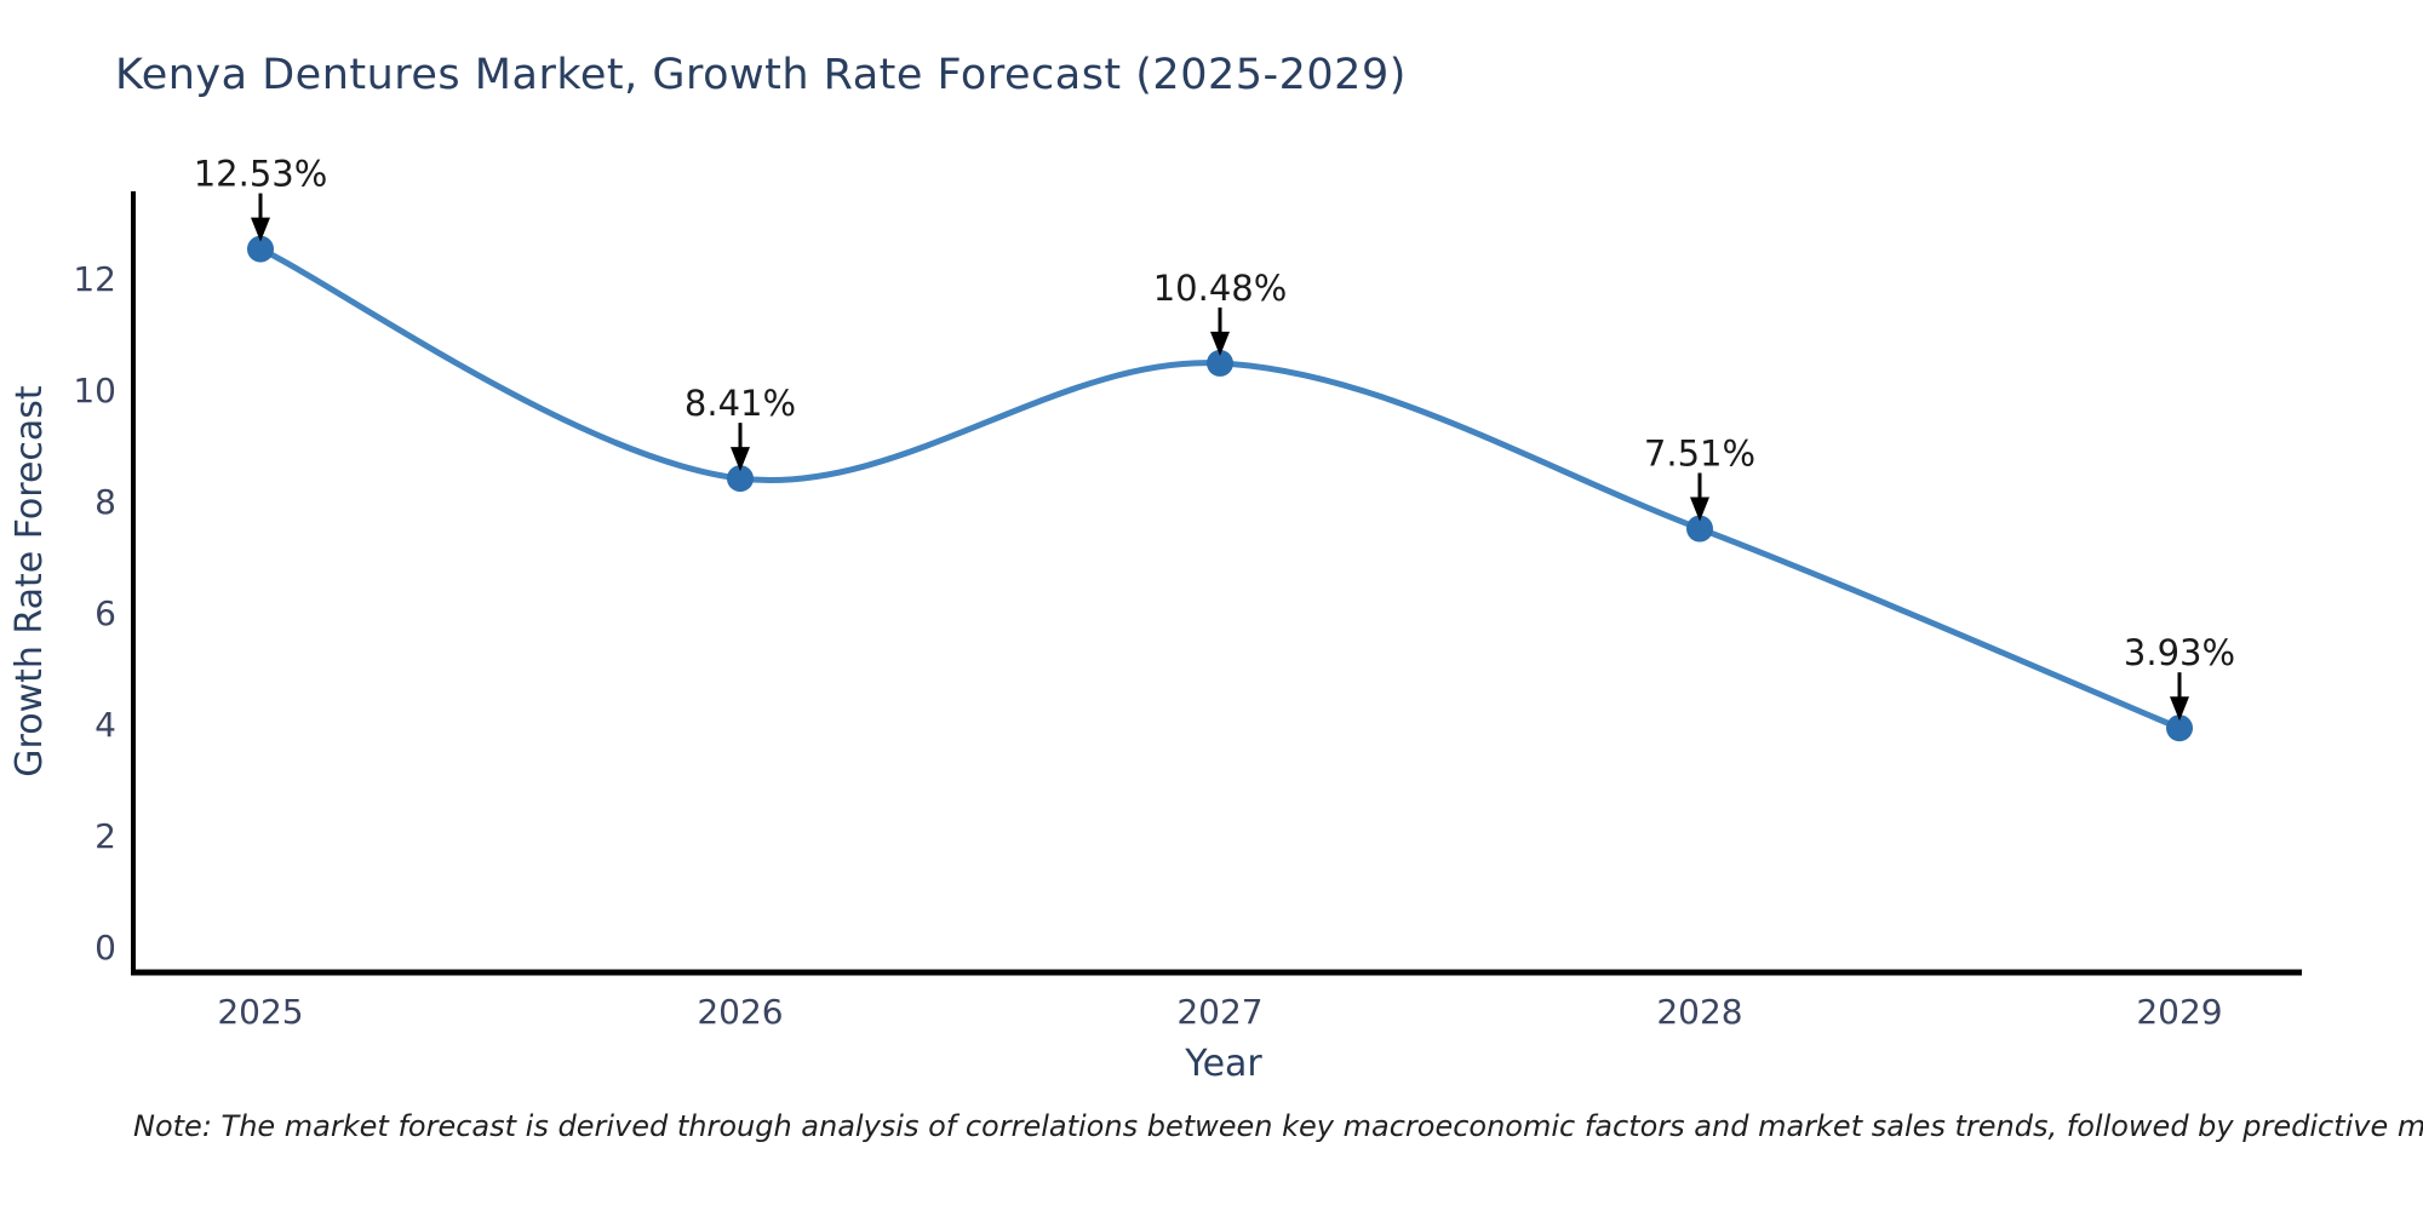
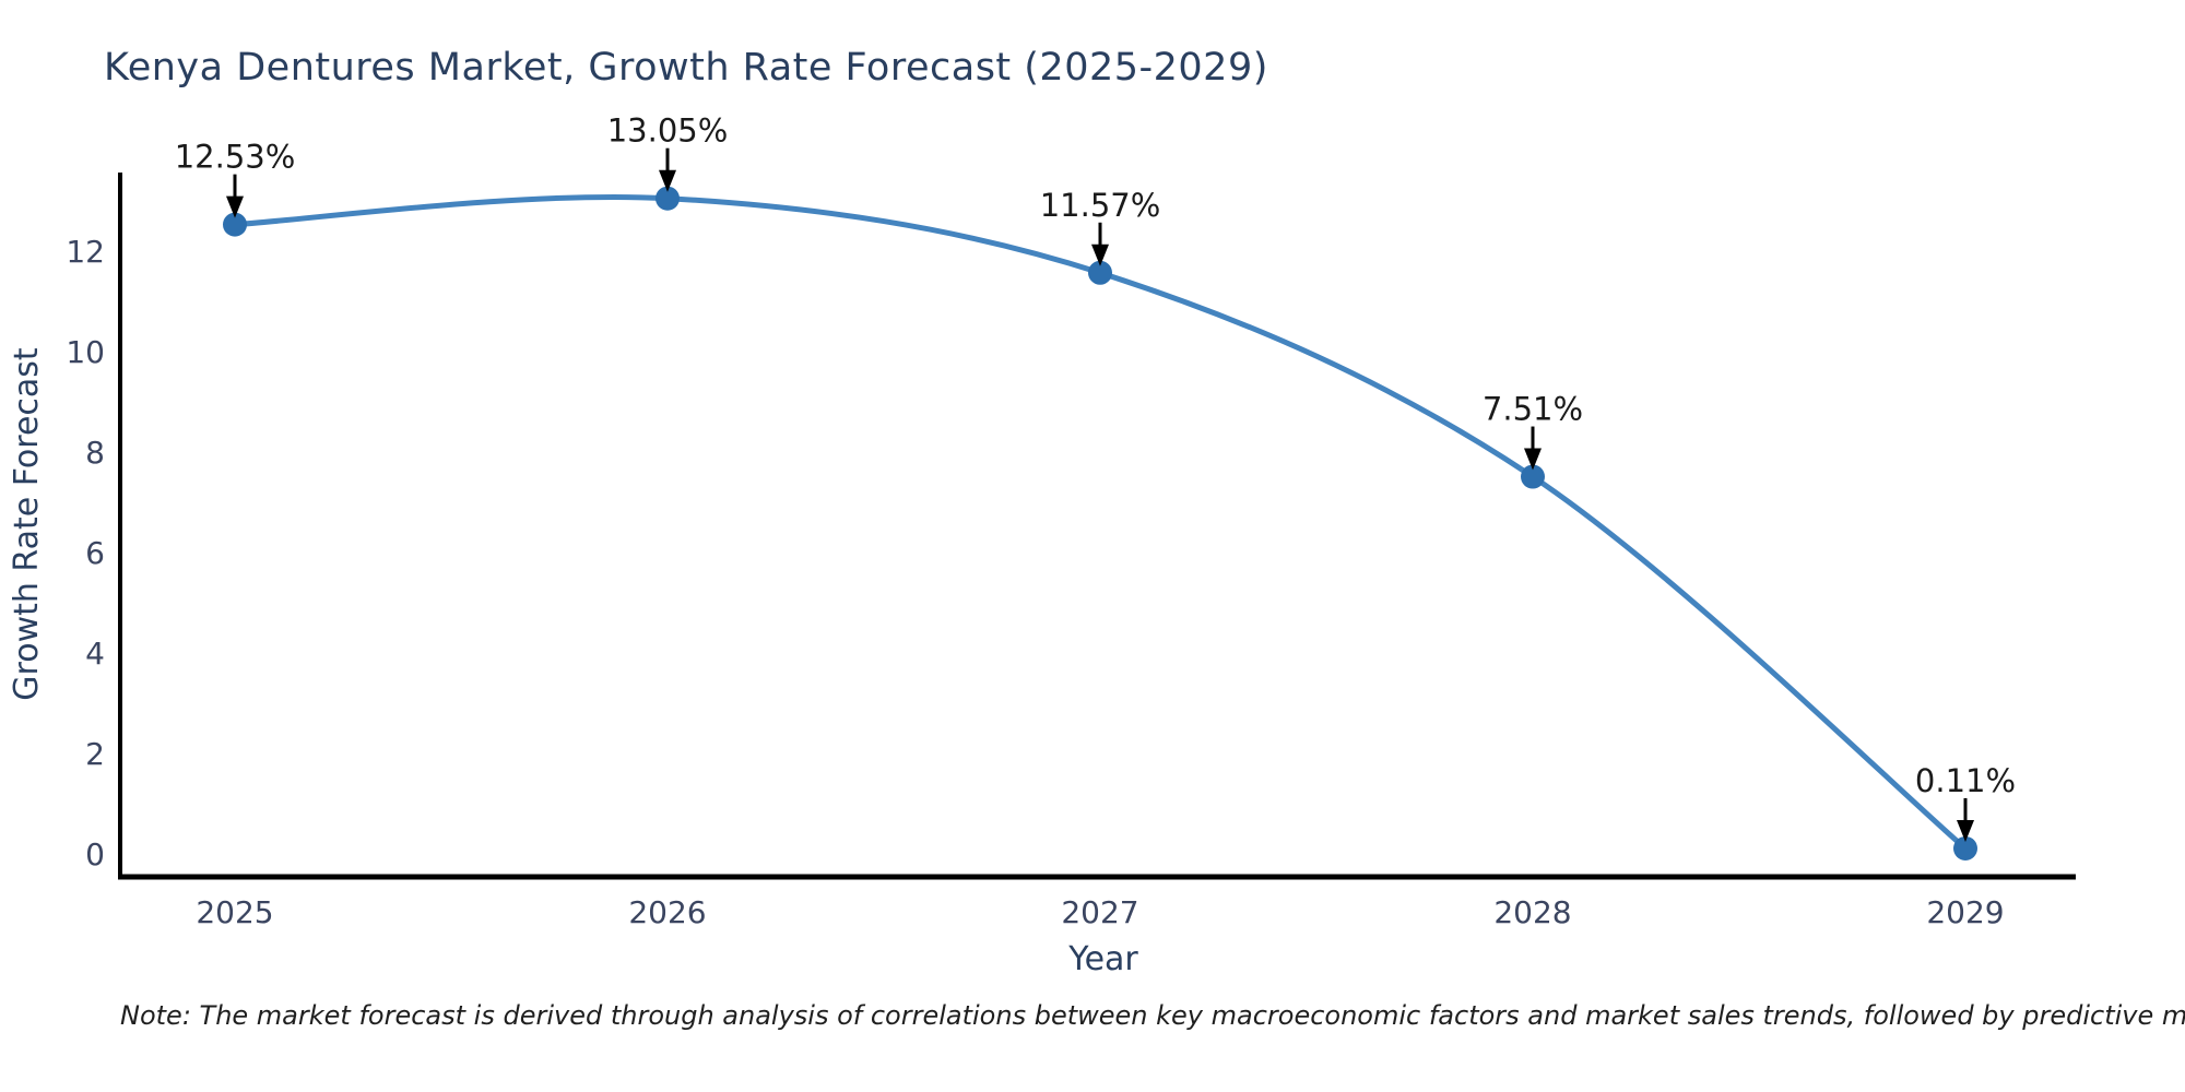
2026: 8.41% -> 13.05%
2027: 10.48% -> 11.57%
2029: 3.93% -> 0.11%
